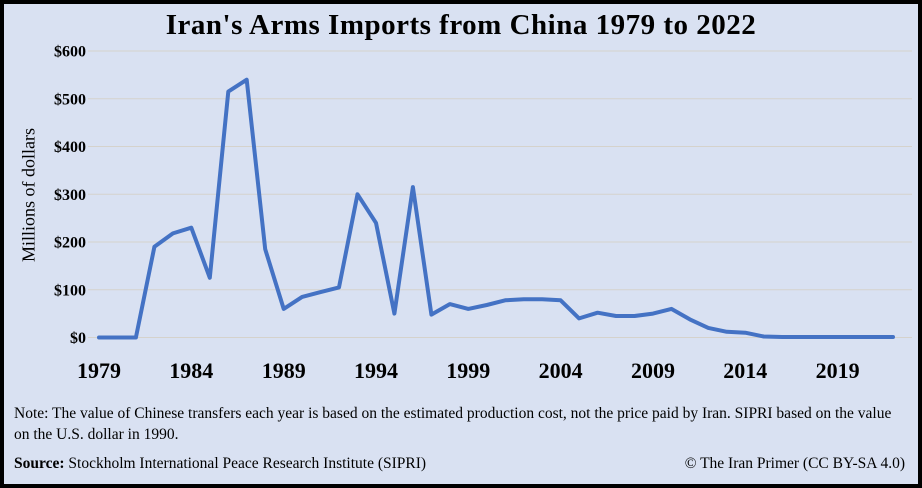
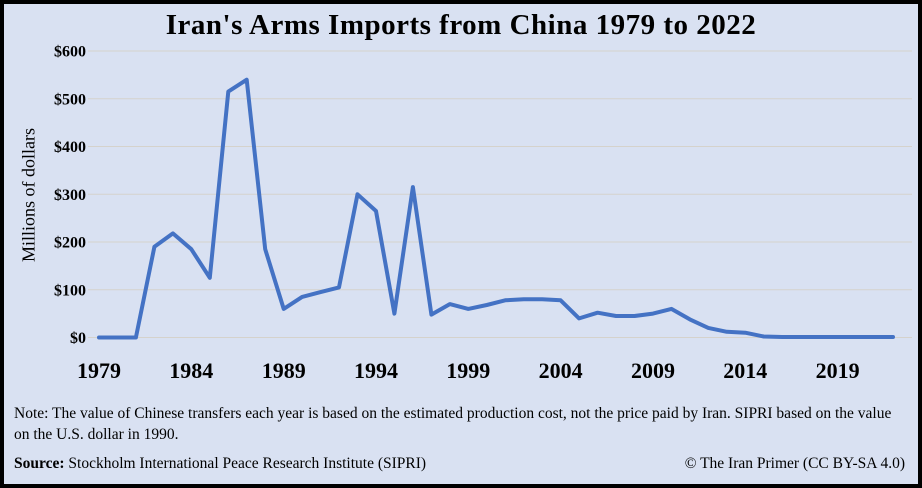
1984: $230 -> $180
1994: $240 -> $260
